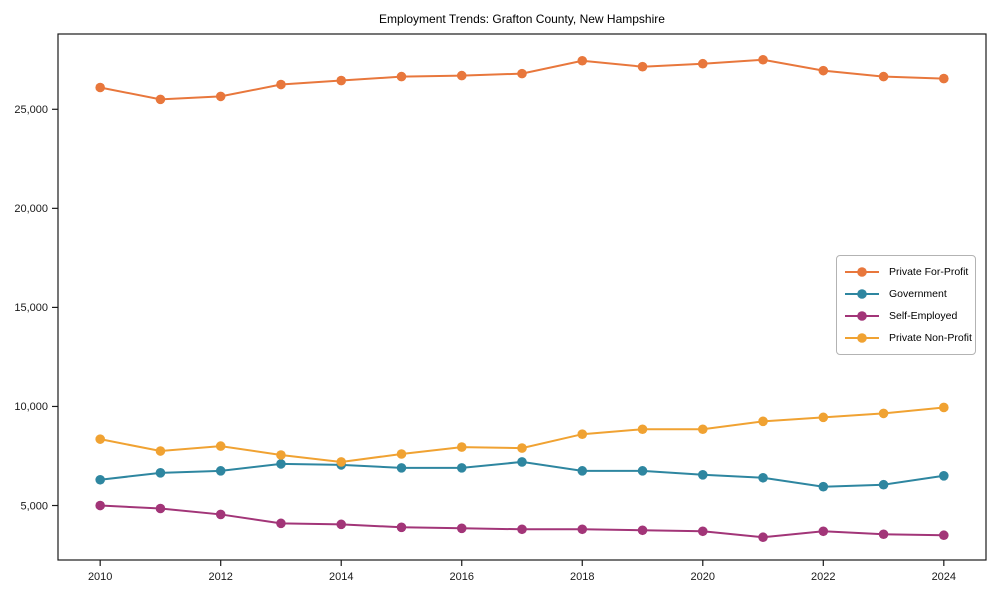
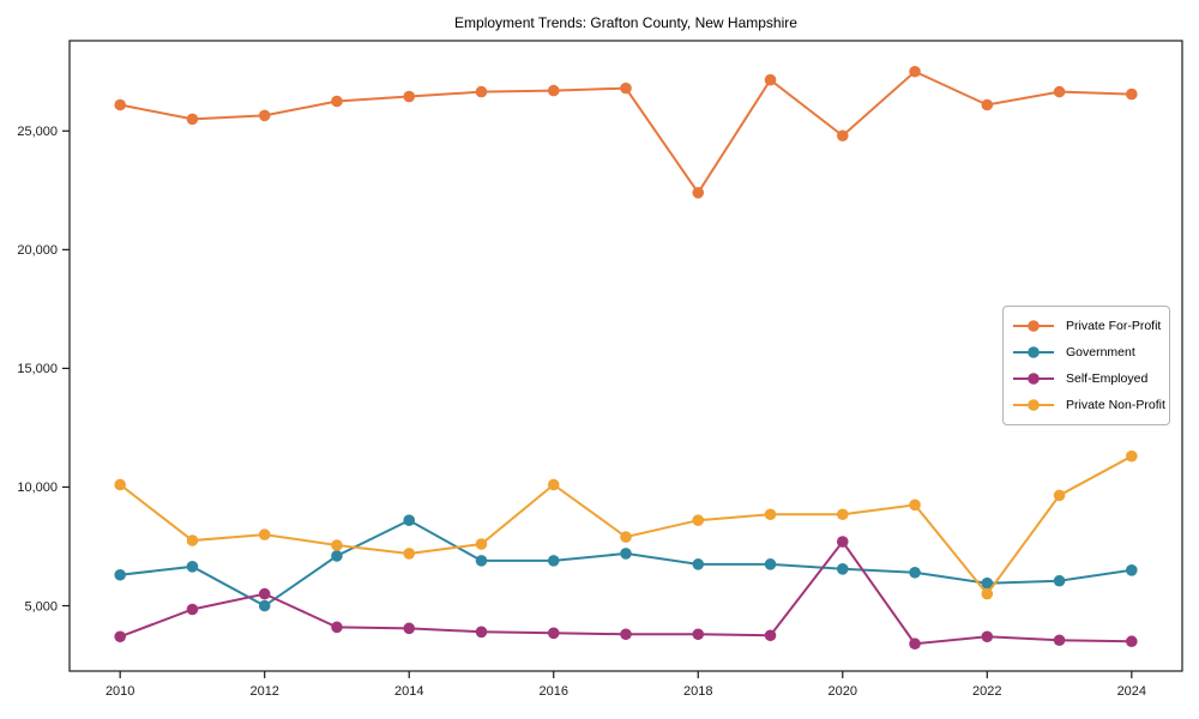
Self-Employed/2010: 5000 -> 3700
Private Non-Profit/2010: 8400 -> 10100
Government/2012: 6800 -> 5000
Self-Employed/2012: 4600 -> 5500
Government/2014: 7000 -> 8600
Private Non-Profit/2016: 8000 -> 10100
Private For-Profit/2018: 27400 -> 22400
Private For-Profit/2020: 27300 -> 24800
Self-Employed/2020: 3700 -> 7700
Private For-Profit/2022: 27000 -> 26100
Private Non-Profit/2022: 9400 -> 5500
Private Non-Profit/2024: 10000 -> 11300
